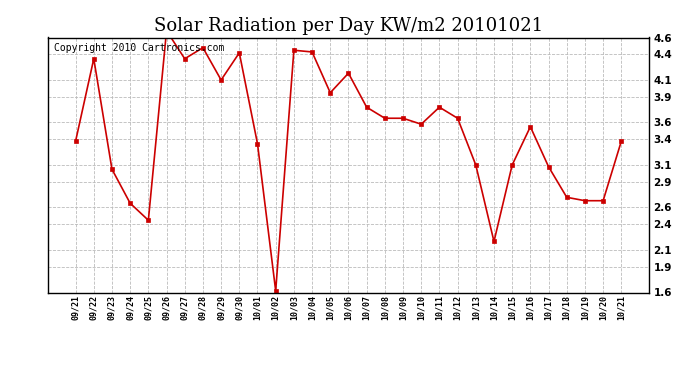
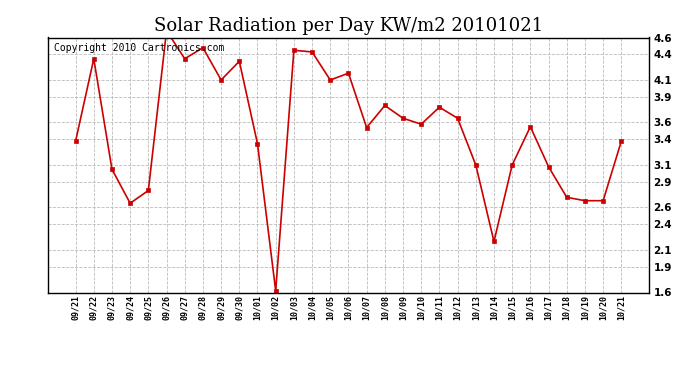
09/25: 2.45 -> 2.80
09/30: 4.42 -> 4.32
10/05: 3.95 -> 4.10
10/07: 3.78 -> 3.54
10/08: 3.65 -> 3.80
